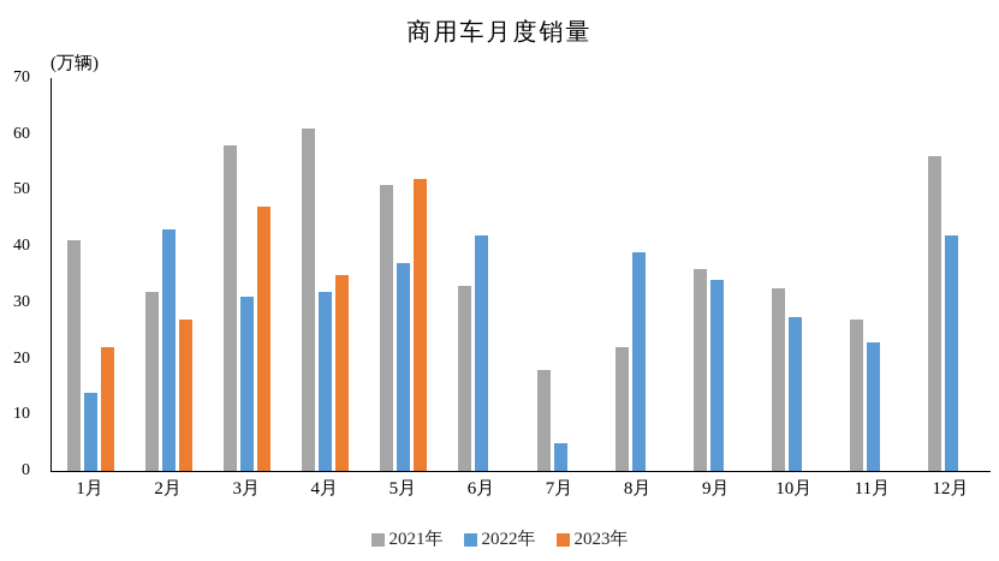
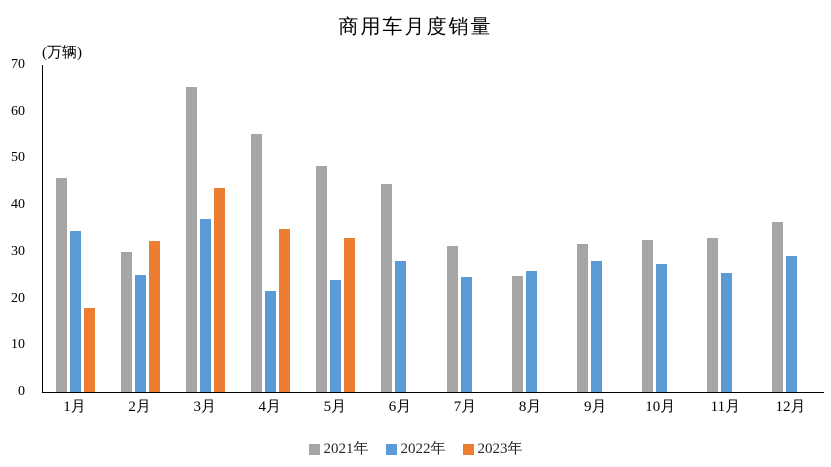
2021年/1月: 41 -> 46
2022年/1月: 14 -> 34
2023年/1月: 22 -> 18
2021年/2月: 32 -> 30
2022年/2月: 43 -> 25
2023年/2月: 27 -> 32
2021年/3月: 58 -> 65
2022年/3月: 31 -> 37
2023年/3月: 47 -> 44
2021年/4月: 61 -> 55
2022年/4月: 32 -> 22
2021年/5月: 51 -> 48
2022年/5月: 37 -> 24
2023年/5月: 52 -> 33
2021年/6月: 33 -> 45
2022年/6月: 42 -> 28
2021年/7月: 18 -> 31
2022年/7月: 5 -> 25
2021年/8月: 22 -> 25
2022年/8月: 39 -> 26
2021年/9月: 36 -> 32
2022年/9月: 34 -> 28
2021年/11月: 27 -> 33
2022年/11月: 23 -> 25
2021年/12月: 56 -> 36
2022年/12月: 42 -> 29
